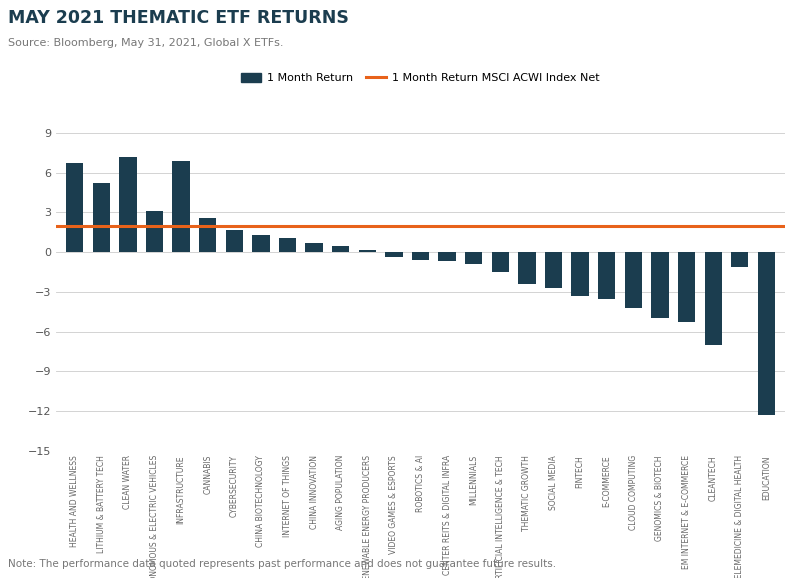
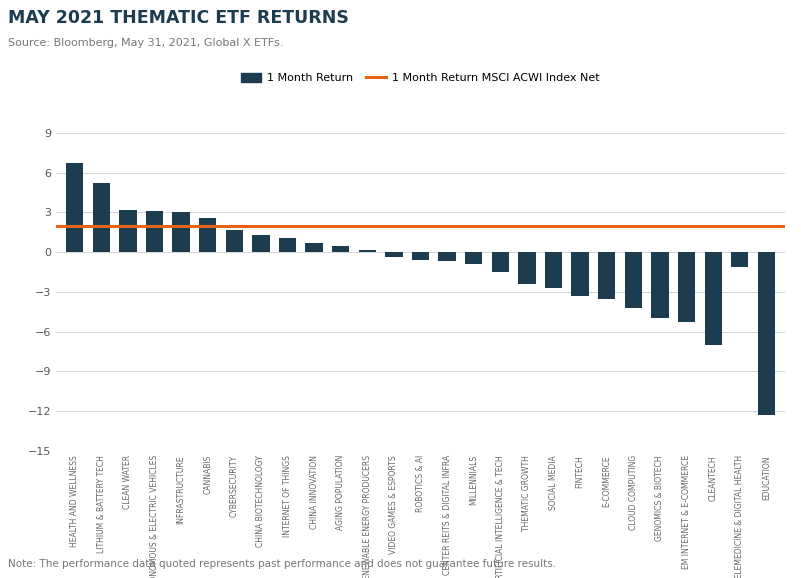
CLEAN WATER: 7.2 -> 3.2
INFRASTRUCTURE: 6.9 -> 3.0
